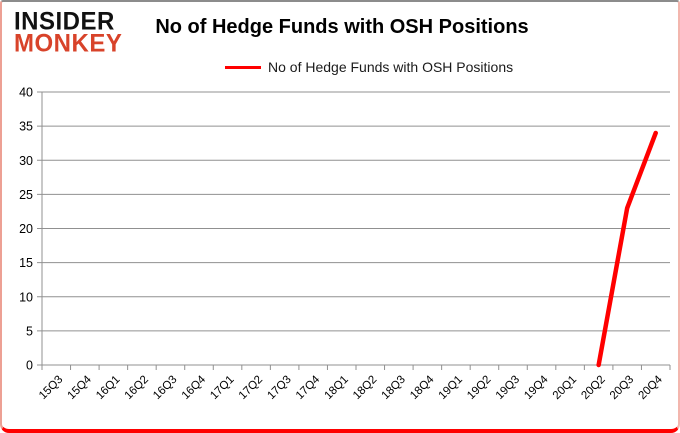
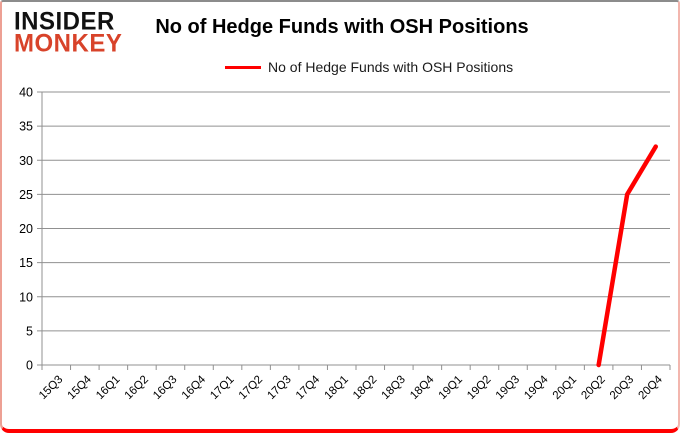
20Q3: 23 -> 25
20Q4: 34 -> 32
